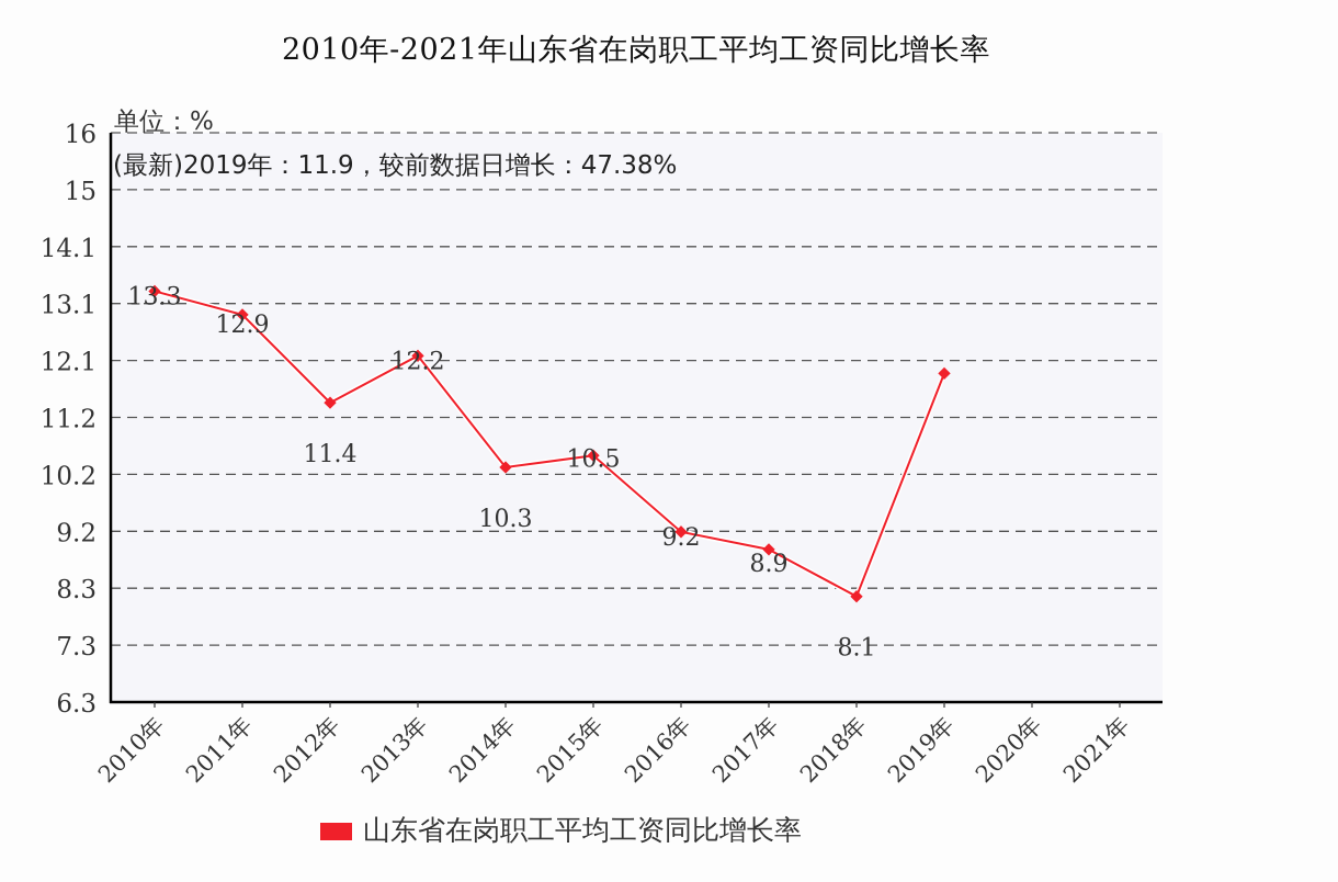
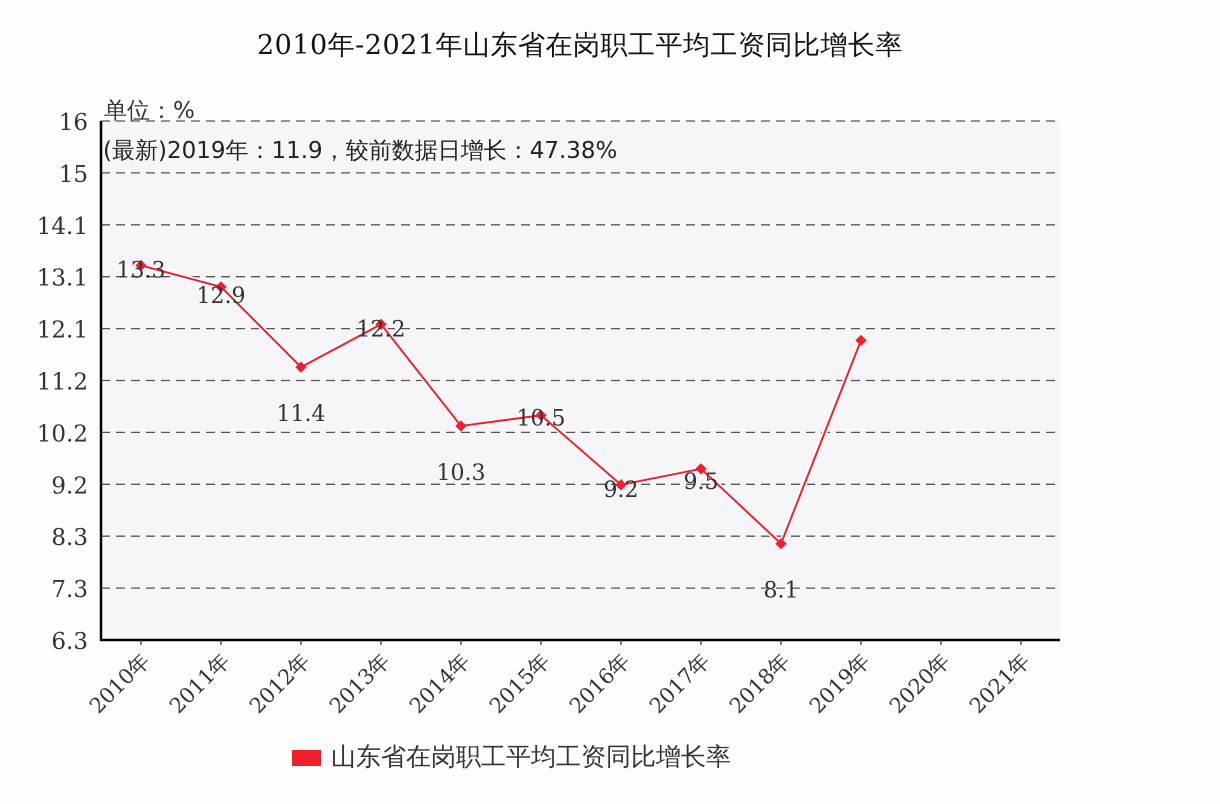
2017年: 8.9 -> 9.5
